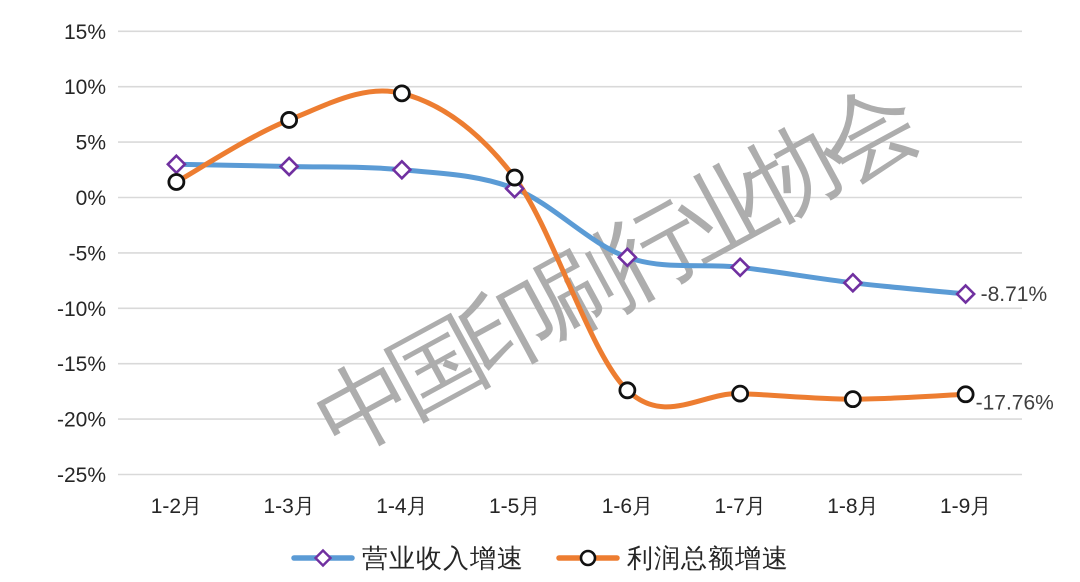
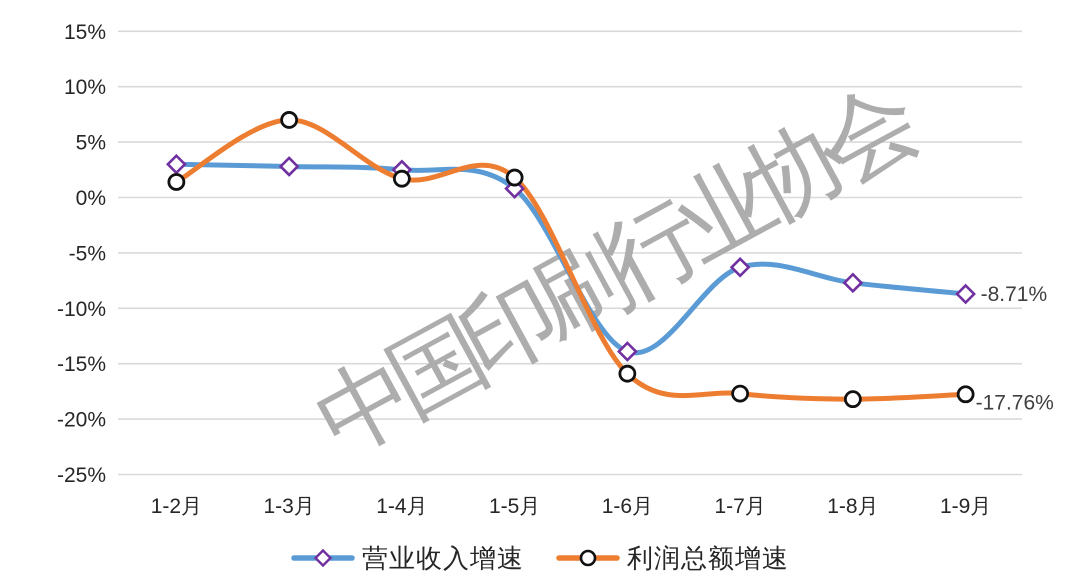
利润总额增速/1-4月: 9.4% -> 1.7%
营业收入增速/1-6月: -5.4% -> -13.9%
利润总额增速/1-6月: -17.4% -> -15.9%
